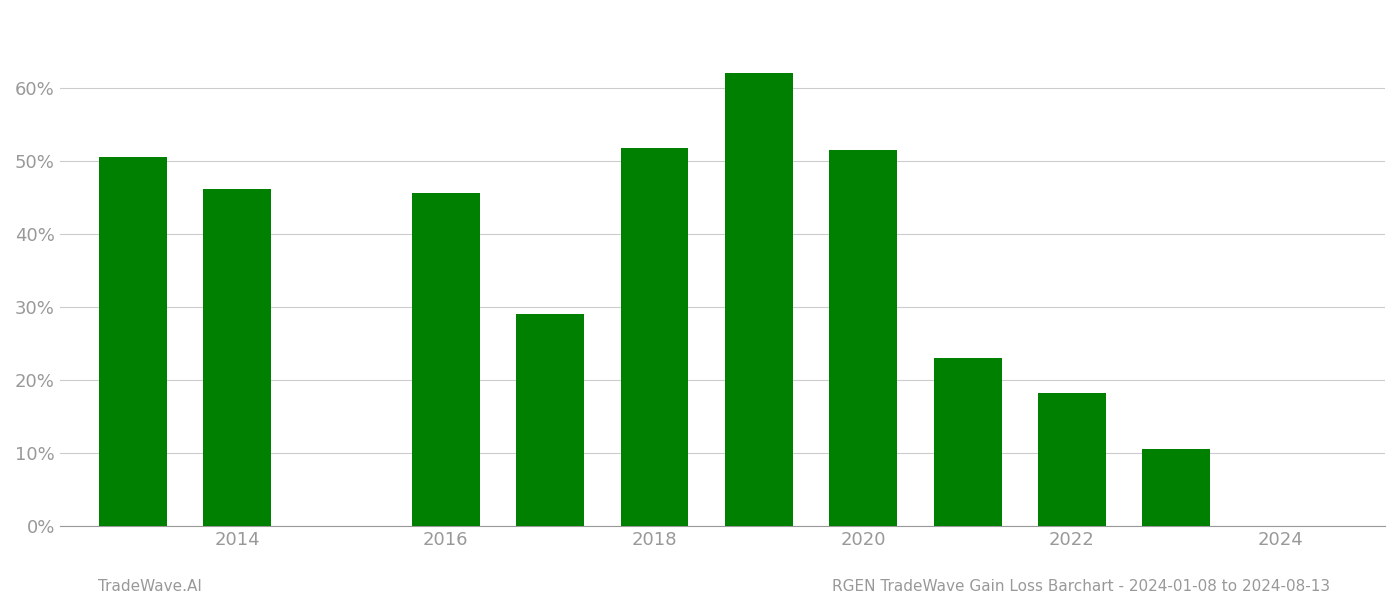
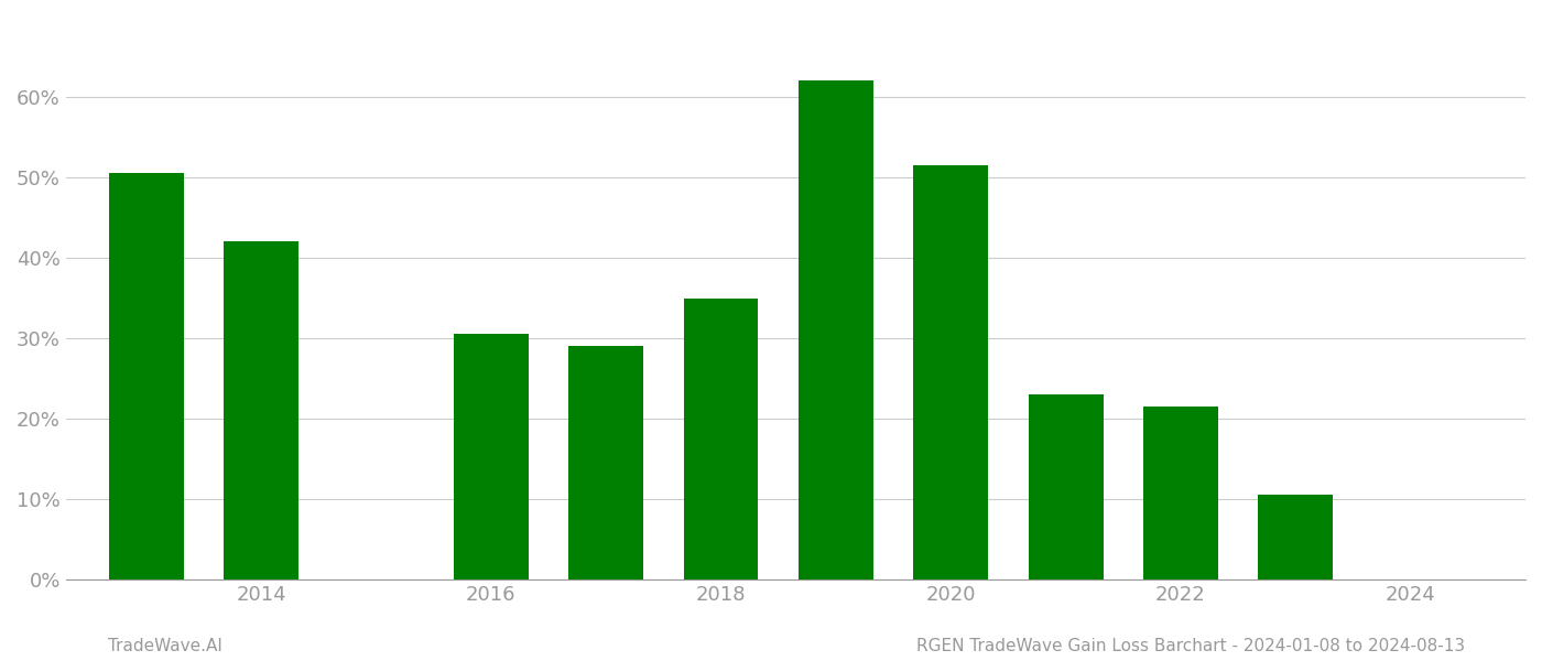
2014: 46.2% -> 42.0%
2016: 45.6% -> 30.5%
2018: 51.8% -> 35.0%
2022: 18.2% -> 21.5%
